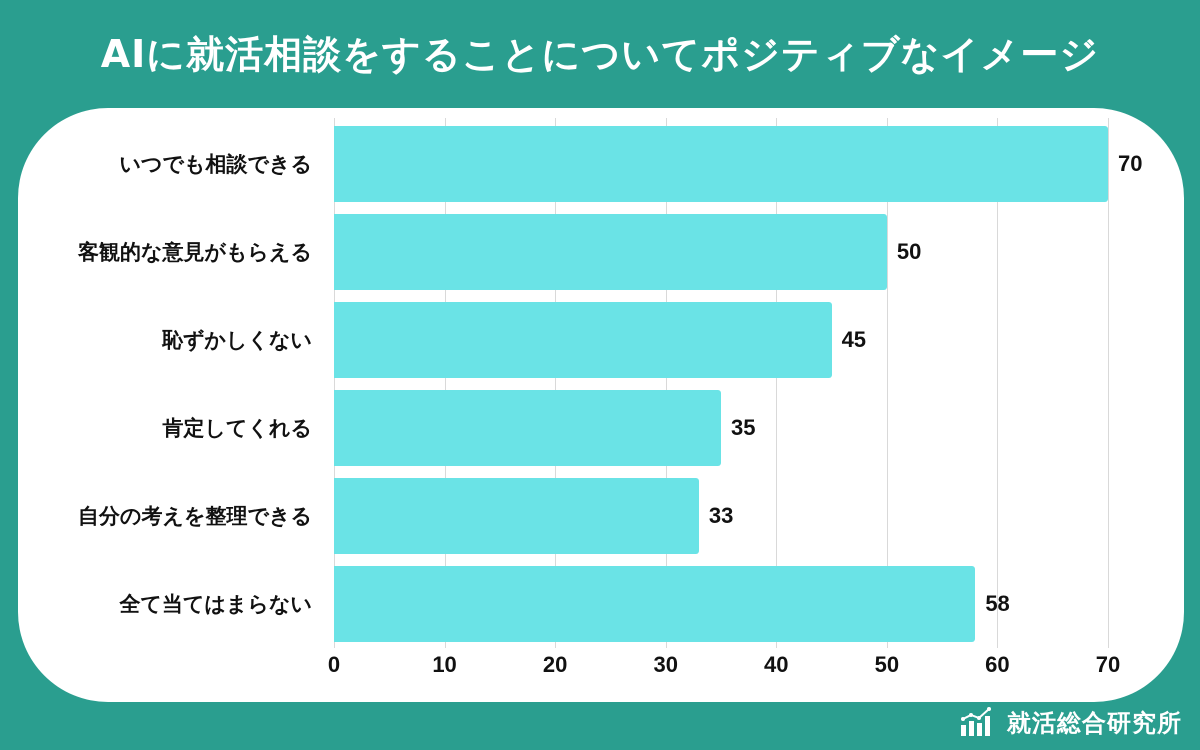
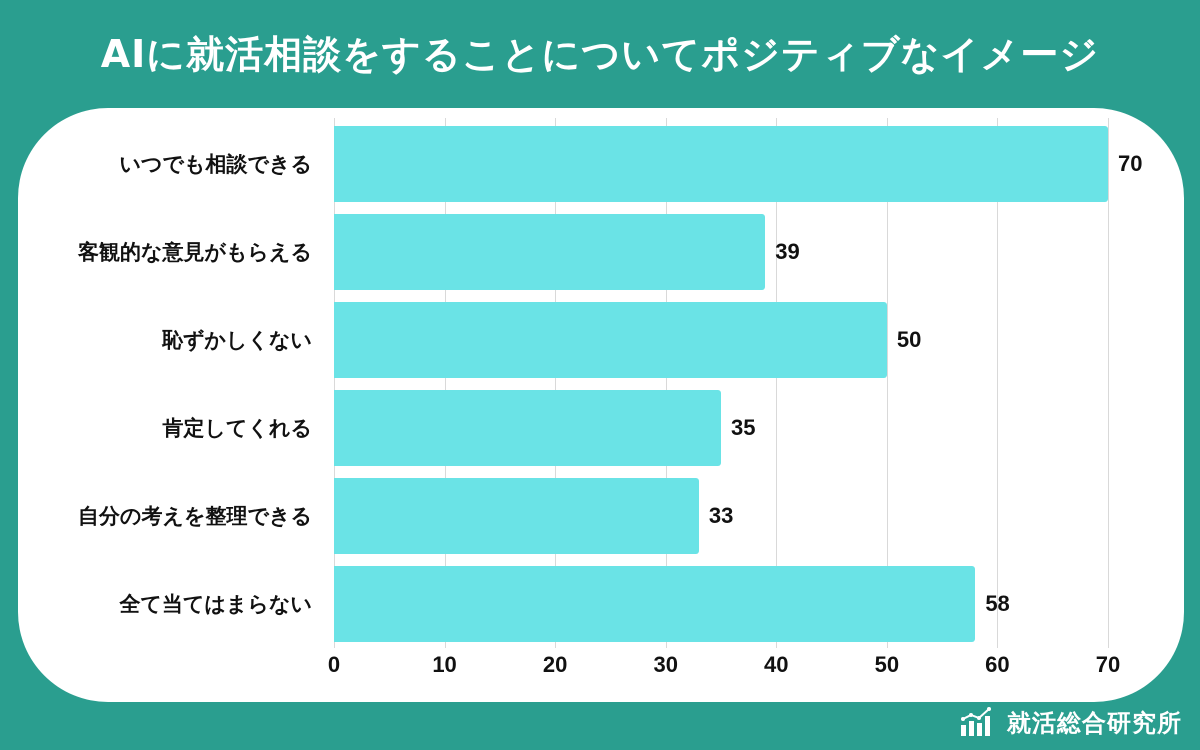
客観的な意見がもらえる: 50 -> 39
恥ずかしくない: 45 -> 50
